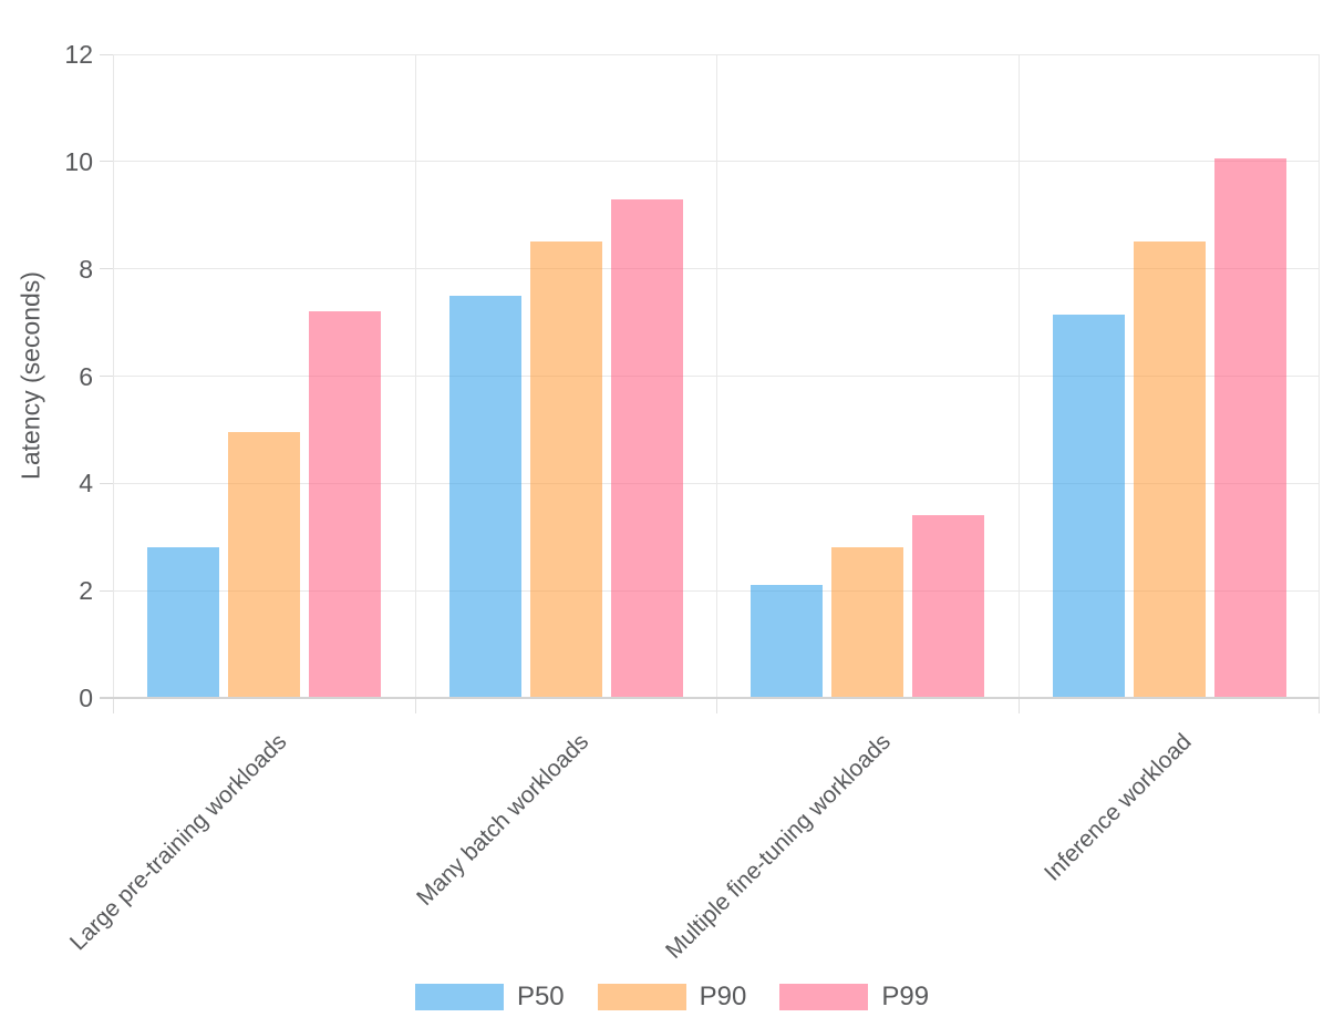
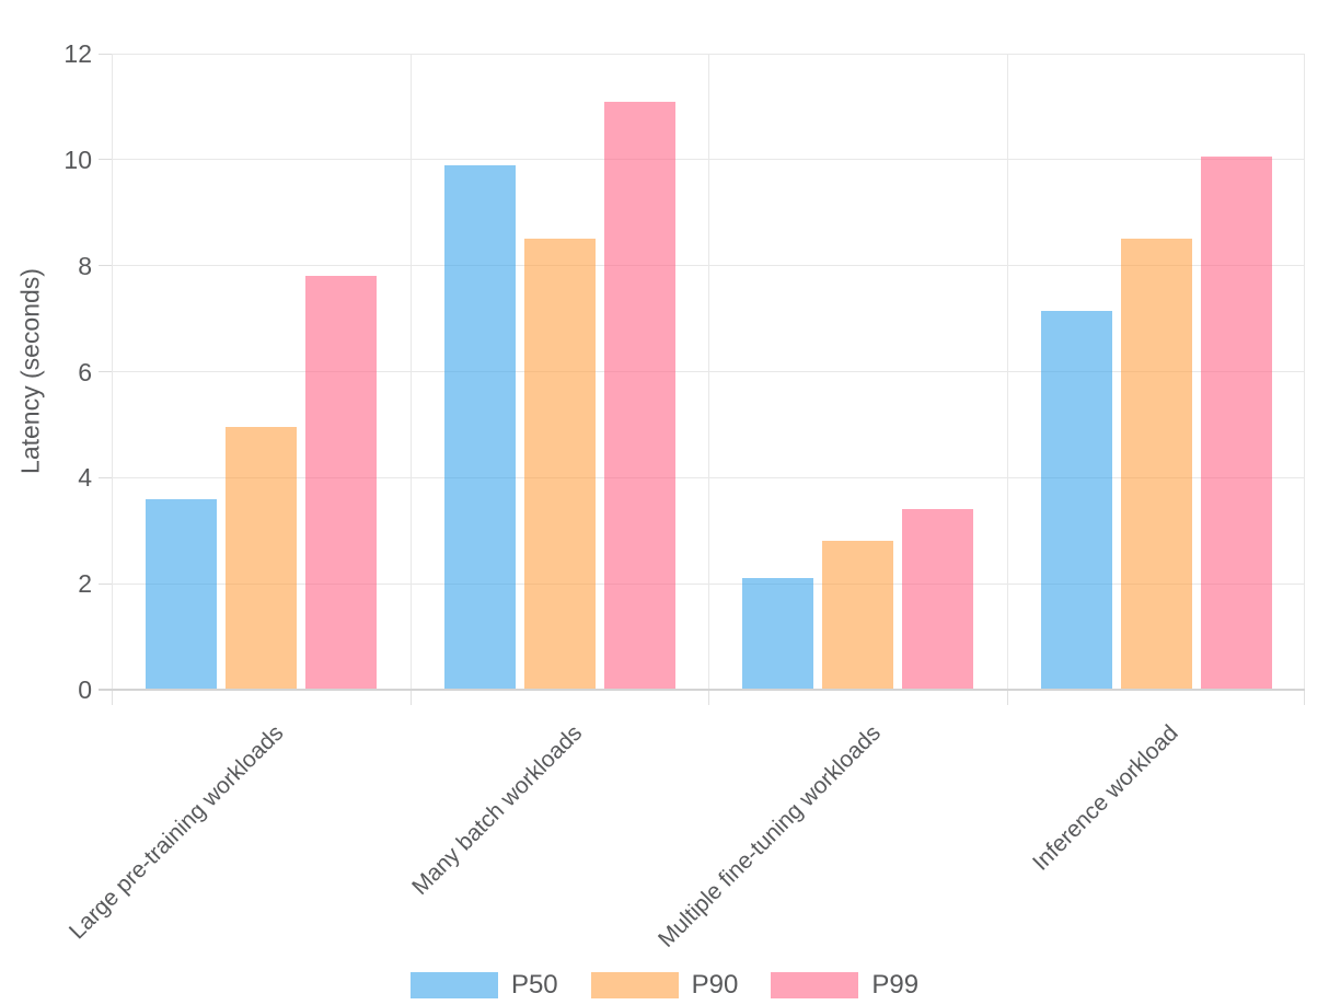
P50/Large pre-training workloads: 2.8 -> 3.6
P99/Large pre-training workloads: 7.2 -> 7.8
P50/Many batch workloads: 7.5 -> 9.9
P99/Many batch workloads: 9.3 -> 11.1
